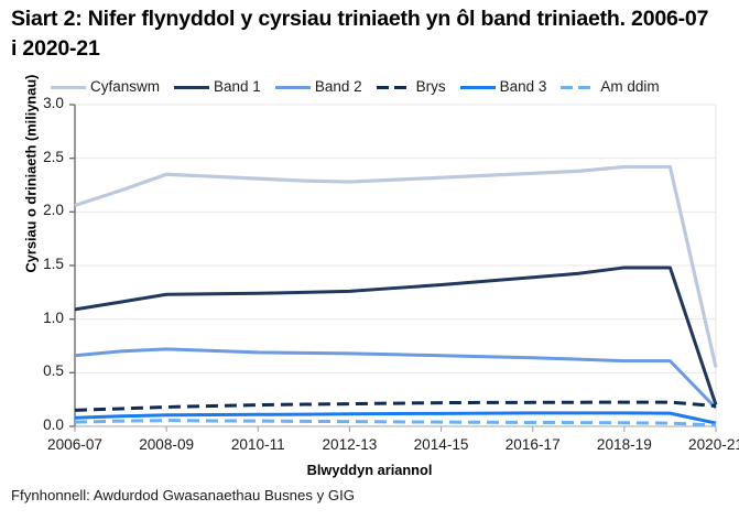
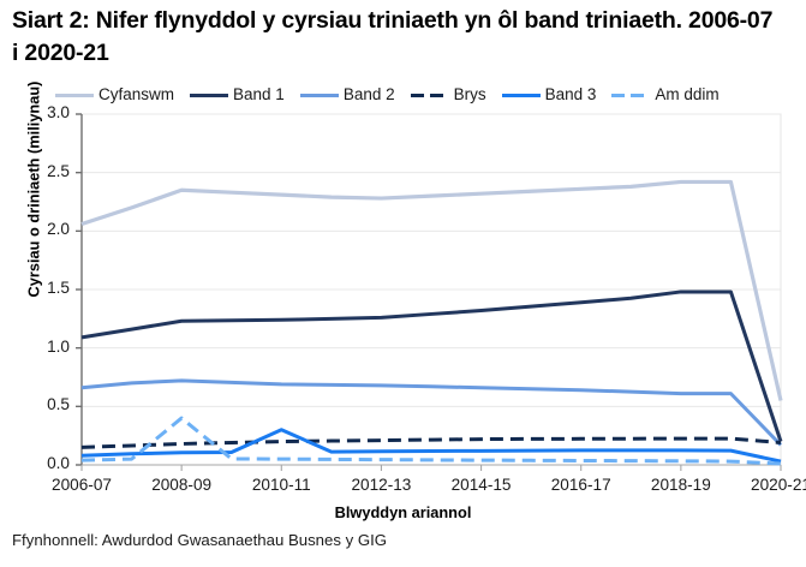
Am ddim/2008-09: 0.1 -> 0.4
Band 3/2010-11: 0.1 -> 0.3
